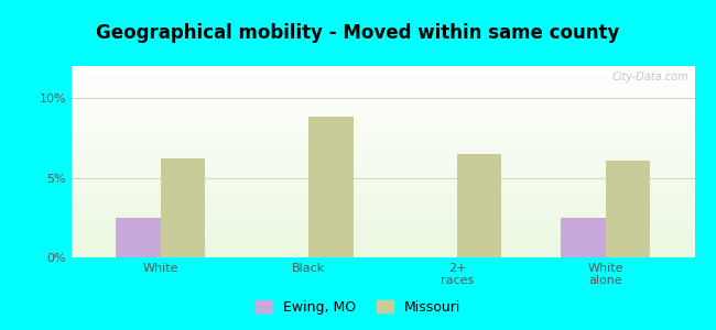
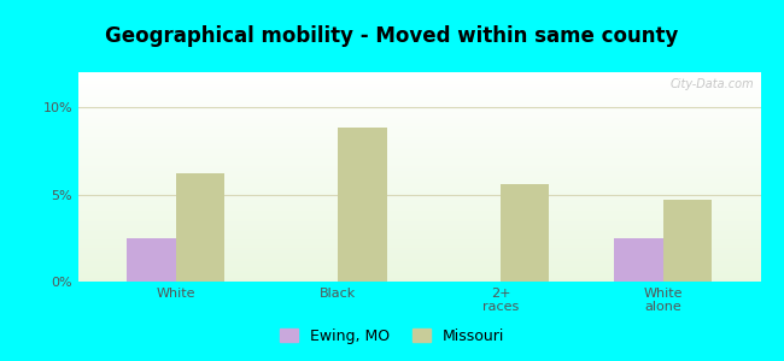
Missouri/2+ races: 6.5% -> 5.6%
Missouri/White alone: 6.1% -> 4.7%
